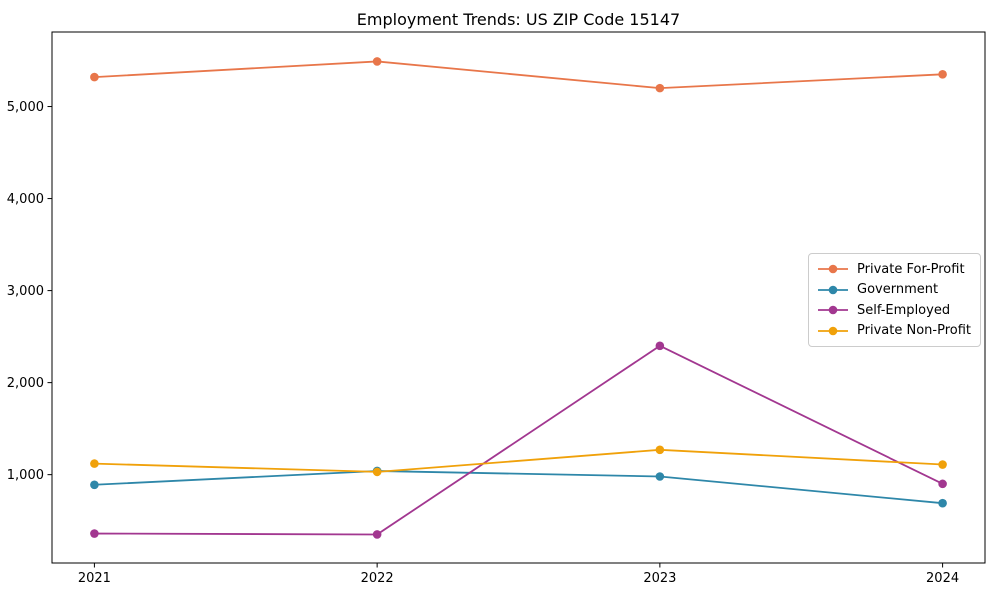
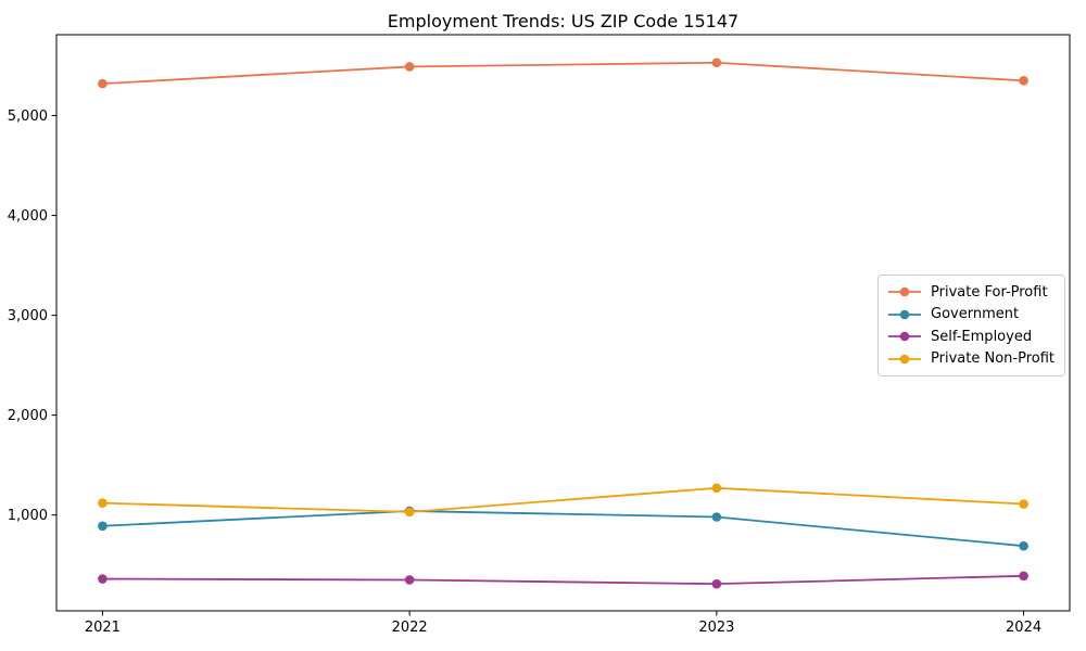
Private For-Profit/2023: 5200 -> 5500
Self-Employed/2023: 2400 -> 300
Self-Employed/2024: 900 -> 400
